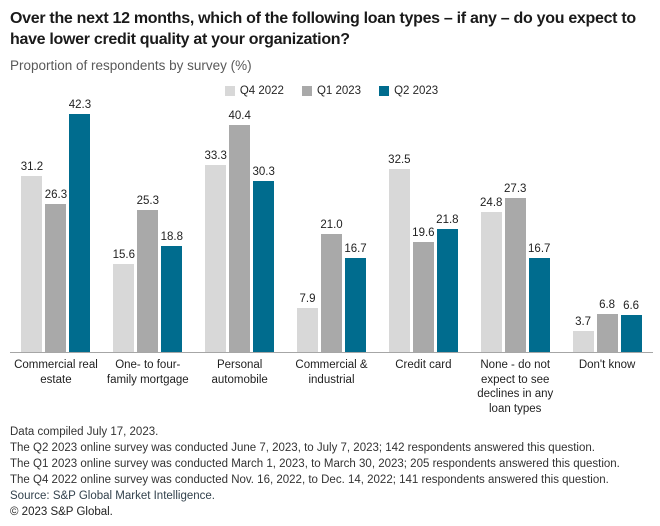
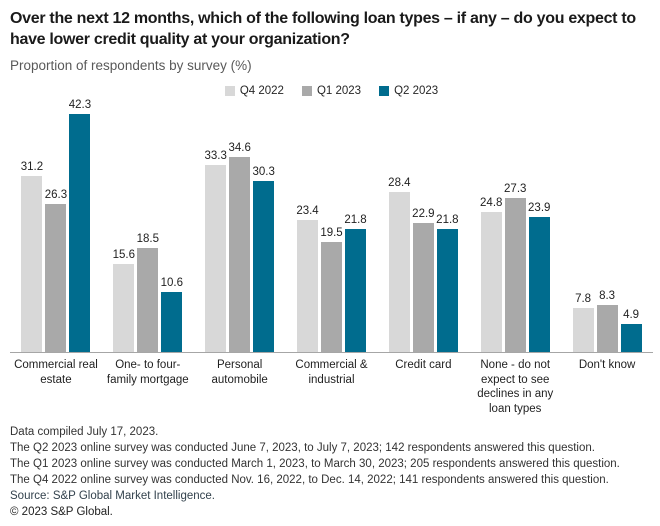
Q1 2023/One- to four-family mortgage: 25.3 -> 18.5
Q2 2023/One- to four-family mortgage: 18.8 -> 10.6
Q1 2023/Personal automobile: 40.4 -> 34.6
Q4 2022/Commercial & industrial: 7.9 -> 23.4
Q1 2023/Commercial & industrial: 21.0 -> 19.5
Q2 2023/Commercial & industrial: 16.7 -> 21.8
Q4 2022/Credit card: 32.5 -> 28.4
Q1 2023/Credit card: 19.6 -> 22.9
Q2 2023/None - do not expect to see declines in any loan types: 16.7 -> 23.9
Q4 2022/Don't know: 3.7 -> 7.8
Q1 2023/Don't know: 6.8 -> 8.3
Q2 2023/Don't know: 6.6 -> 4.9
